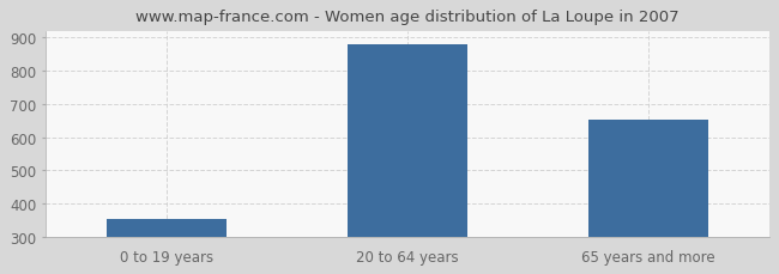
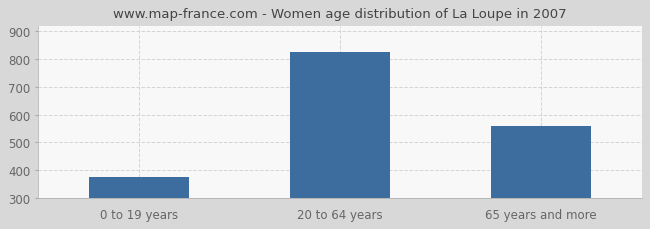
0 to 19 years: 355 -> 375
20 to 64 years: 878 -> 825
65 years and more: 651 -> 560
